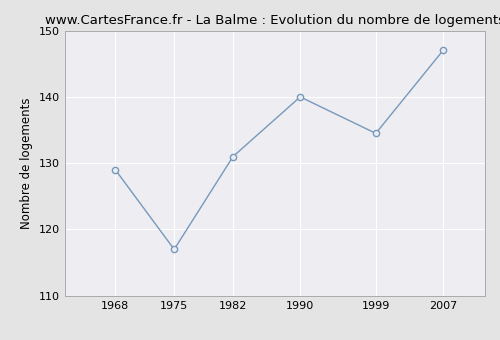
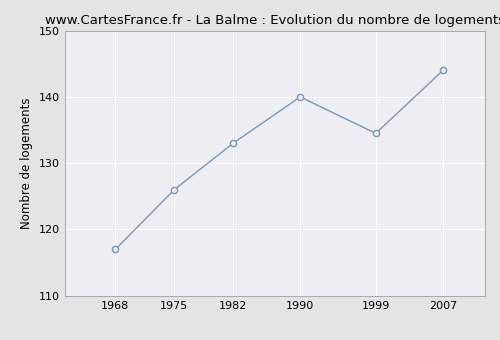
1968: 129.0 -> 117.0
1975: 117.0 -> 126.0
1982: 131.0 -> 133.0
2007: 147.0 -> 144.0
